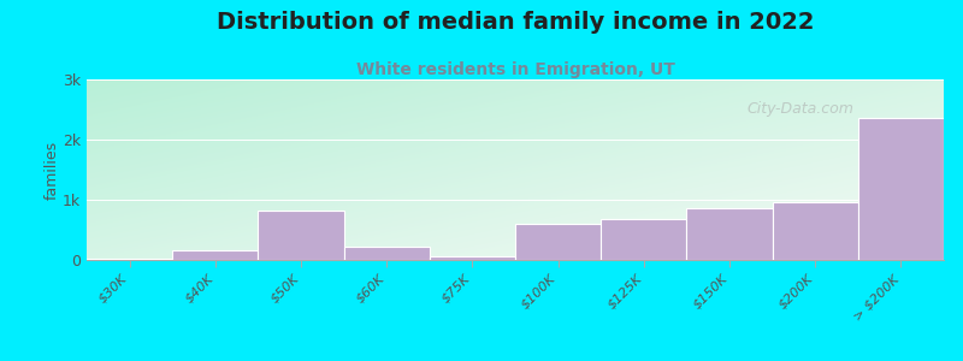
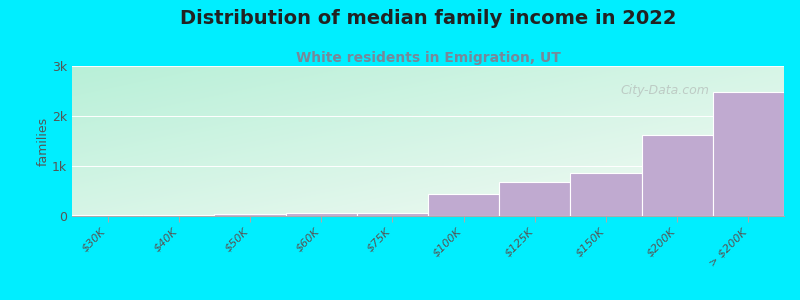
$40K: 0.16k -> 0.03k
$50K: 0.82k -> 0.05k
$60K: 0.22k -> 0.06k
$100K: 0.60k -> 0.45k
$200K: 0.96k -> 1.62k
> $200K: 2.36k -> 2.48k
